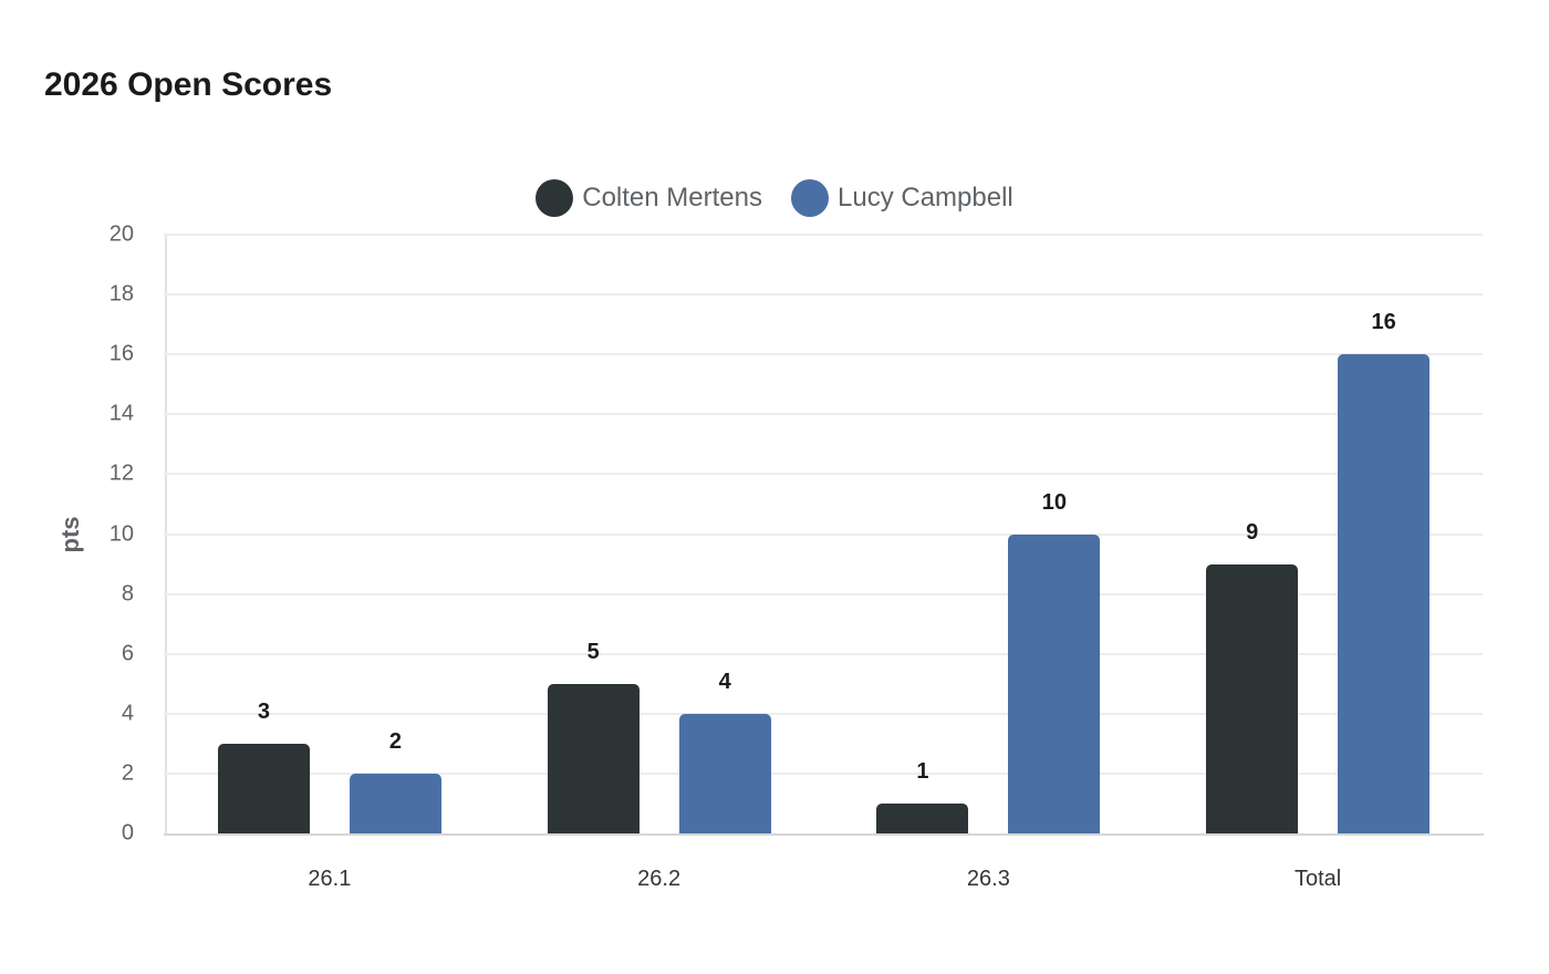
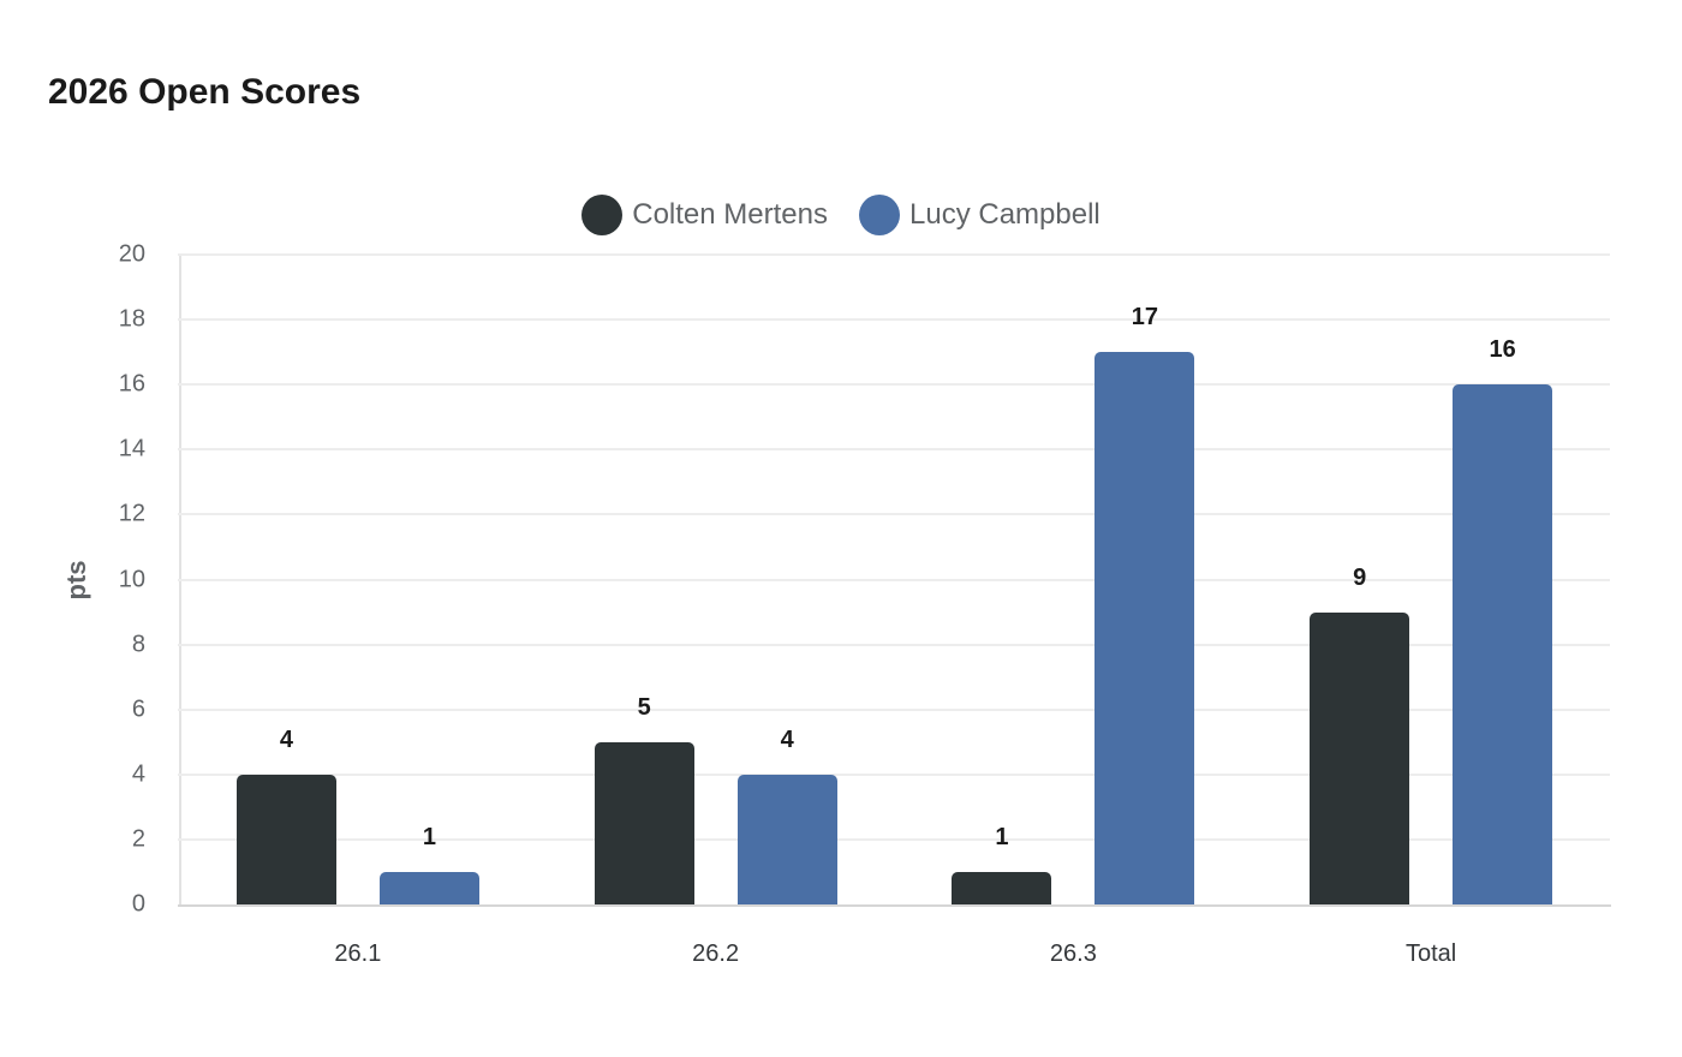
Colten Mertens/26.1: 3 -> 4
Lucy Campbell/26.1: 2 -> 1
Lucy Campbell/26.3: 10 -> 17
